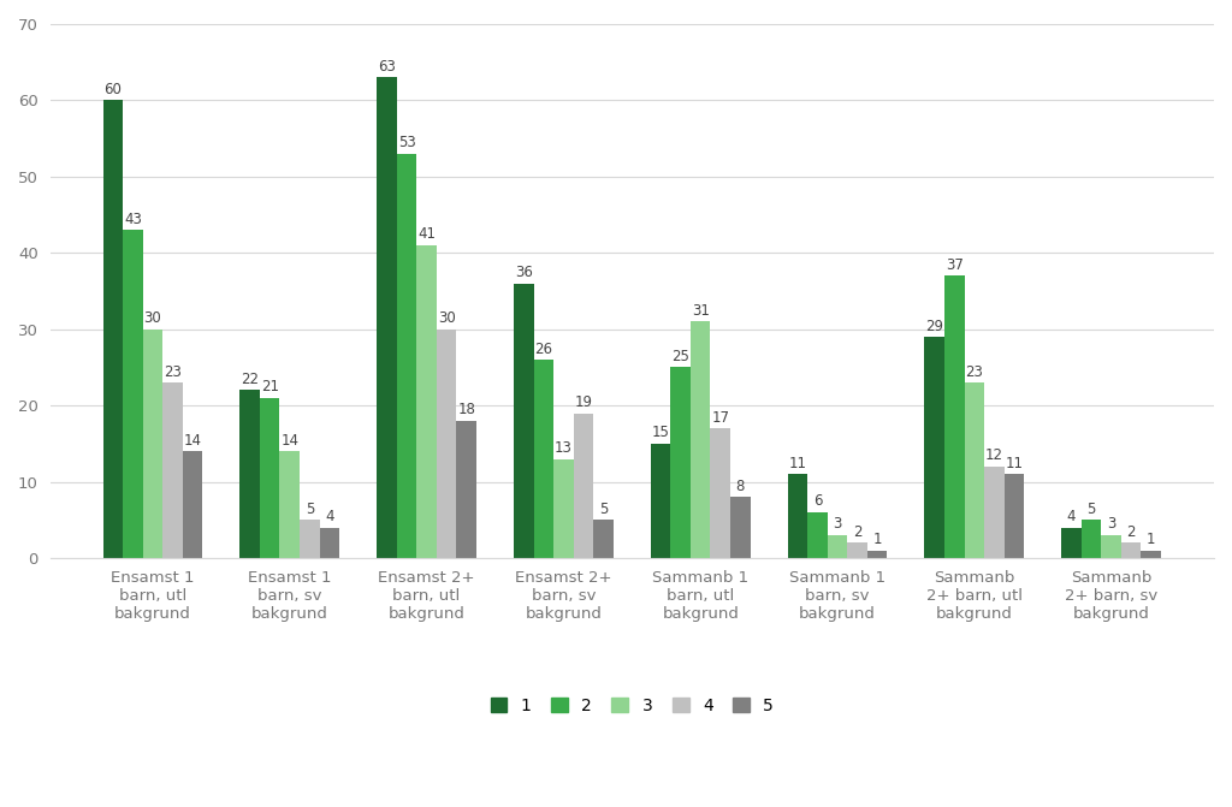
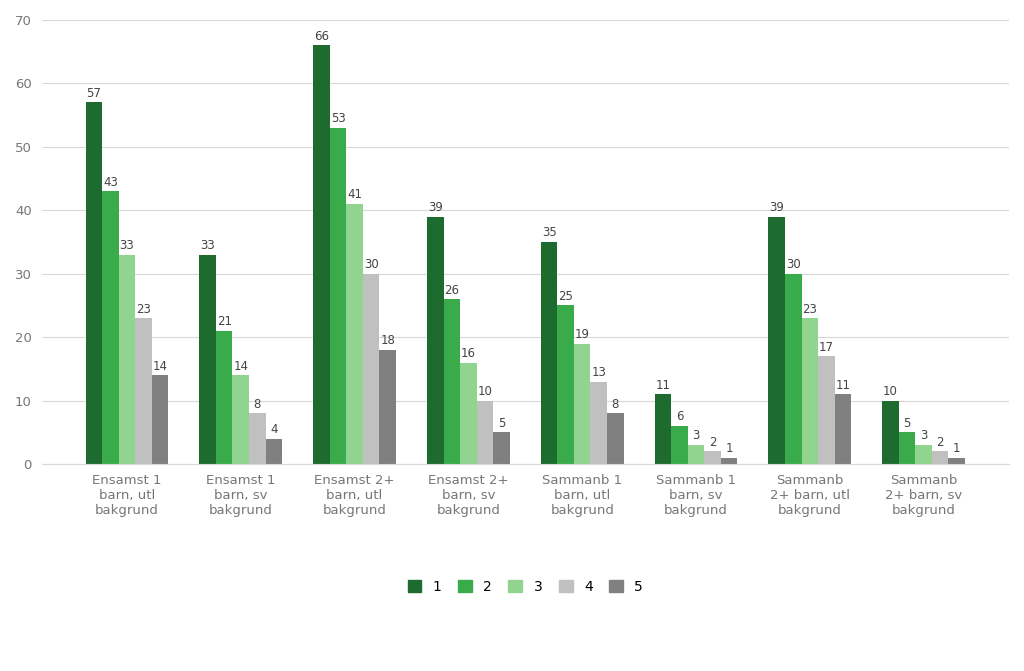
1/Ensamst 1 barn, utl bakgrund: 60 -> 57
3/Ensamst 1 barn, utl bakgrund: 30 -> 33
1/Ensamst 1 barn, sv bakgrund: 22 -> 33
4/Ensamst 1 barn, sv bakgrund: 5 -> 8
1/Ensamst 2+ barn, utl bakgrund: 63 -> 66
1/Ensamst 2+ barn, sv bakgrund: 36 -> 39
3/Ensamst 2+ barn, sv bakgrund: 13 -> 16
4/Ensamst 2+ barn, sv bakgrund: 19 -> 10
1/Sammanb 1 barn, utl bakgrund: 15 -> 35
3/Sammanb 1 barn, utl bakgrund: 31 -> 19
4/Sammanb 1 barn, utl bakgrund: 17 -> 13
1/Sammanb 2+ barn, utl bakgrund: 29 -> 39
2/Sammanb 2+ barn, utl bakgrund: 37 -> 30
4/Sammanb 2+ barn, utl bakgrund: 12 -> 17
1/Sammanb 2+ barn, sv bakgrund: 4 -> 10
